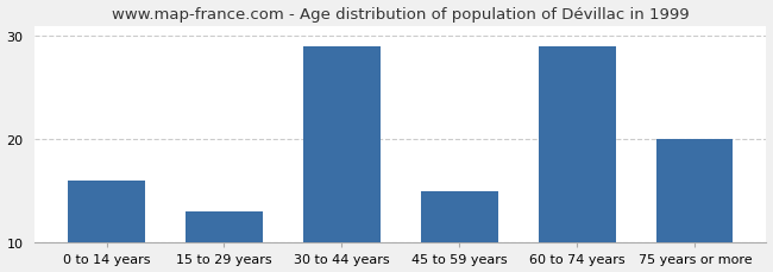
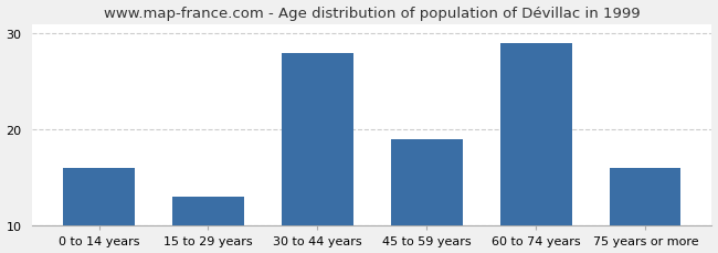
30 to 44 years: 29 -> 28
45 to 59 years: 15 -> 19
75 years or more: 20 -> 16
